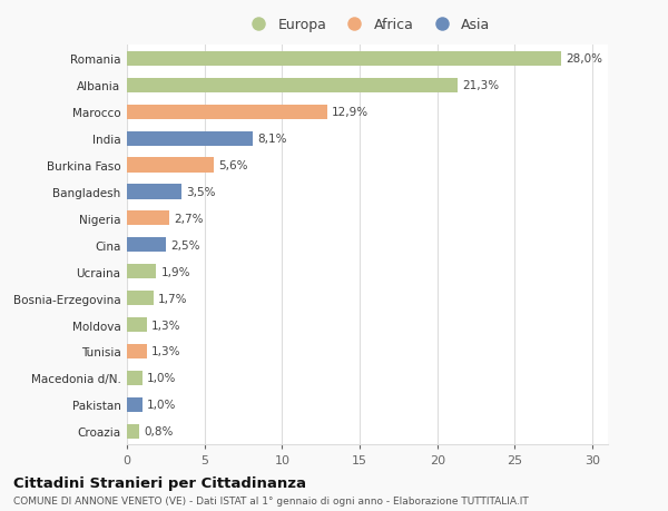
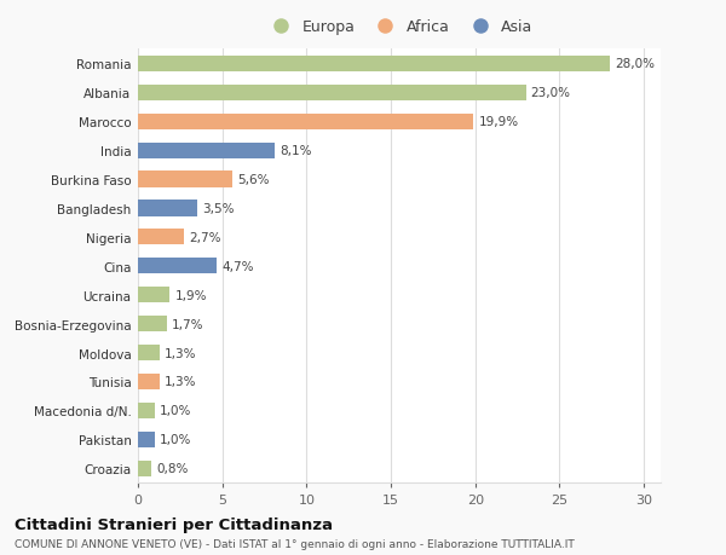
Albania: 21,3% -> 23,0%
Marocco: 12,9% -> 19,9%
Cina: 2,5% -> 4,7%
